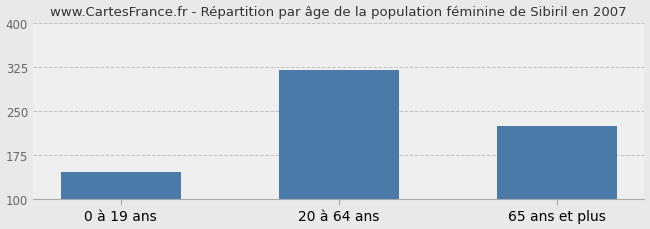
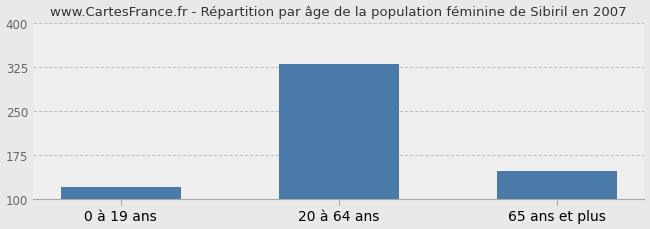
0 à 19 ans: 146 -> 120
20 à 64 ans: 320 -> 330
65 ans et plus: 224 -> 148
